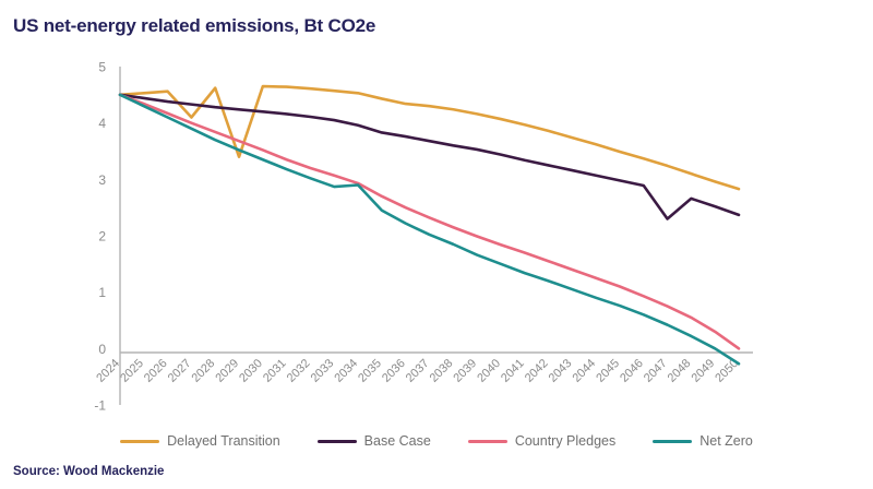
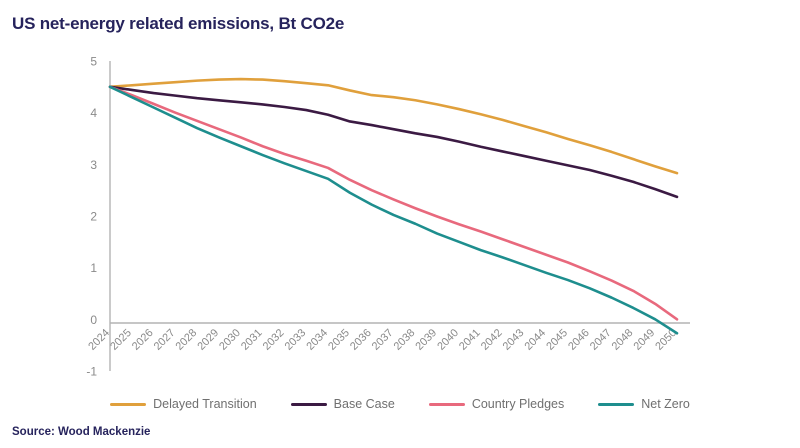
Delayed Transition/2027: 4.1 -> 4.6
Delayed Transition/2029: 3.4 -> 4.6
Net Zero/2034: 2.9 -> 2.7
Base Case/2047: 2.3 -> 2.8
